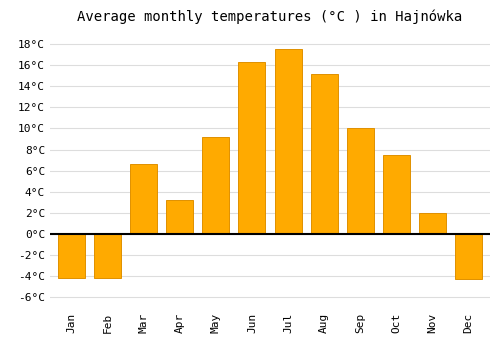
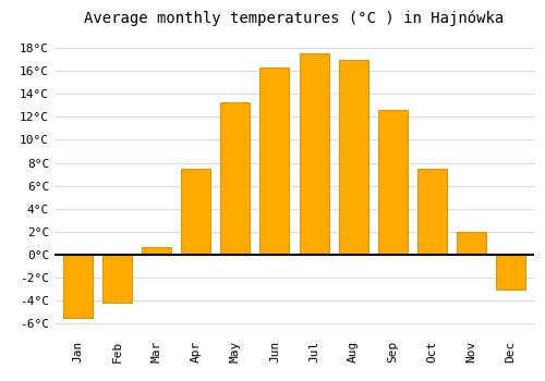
Jan: -4.2°C -> -5.5°C
Mar: 6.6°C -> 0.7°C
Apr: 3.2°C -> 7.5°C
May: 9.2°C -> 13.3°C
Aug: 15.1°C -> 16.9°C
Sep: 10.0°C -> 12.6°C
Dec: -4.3°C -> -3.0°C
